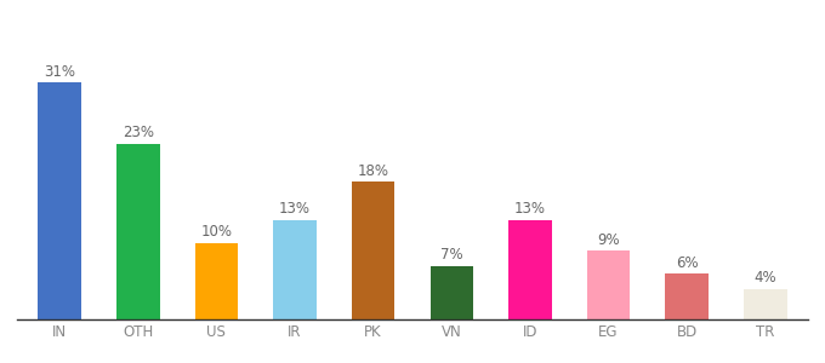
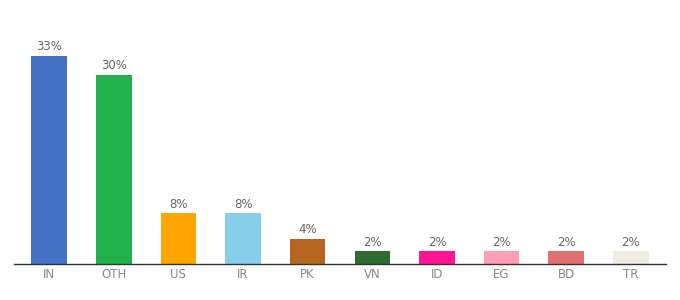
IN: 31% -> 33%
OTH: 23% -> 30%
US: 10% -> 8%
IR: 13% -> 8%
PK: 18% -> 4%
VN: 7% -> 2%
ID: 13% -> 2%
EG: 9% -> 2%
BD: 6% -> 2%
TR: 4% -> 2%
